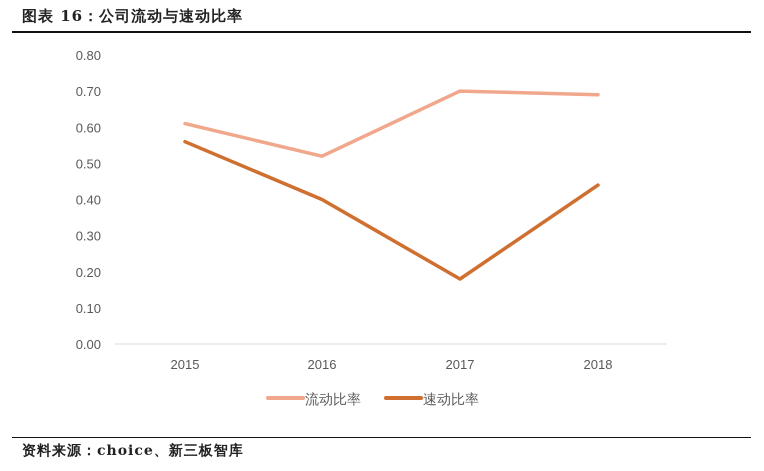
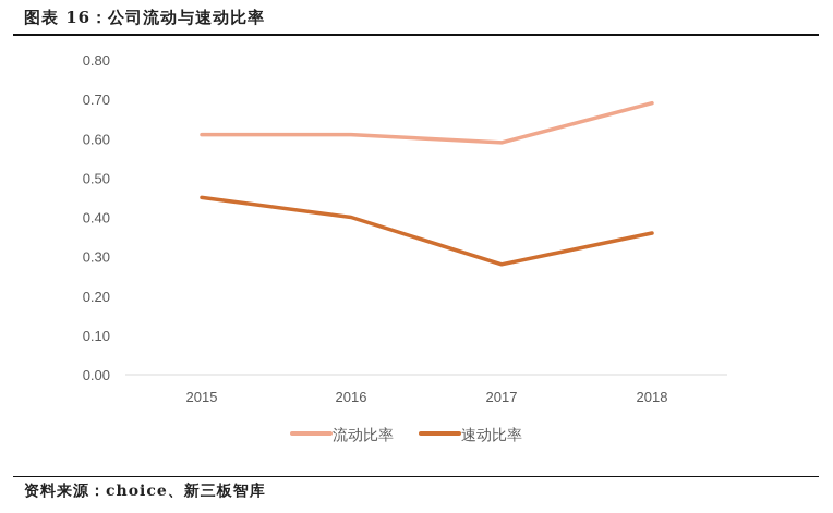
速动比率/2015: 0.56 -> 0.45
流动比率/2016: 0.52 -> 0.61
流动比率/2017: 0.70 -> 0.59
速动比率/2017: 0.18 -> 0.28
速动比率/2018: 0.44 -> 0.36
